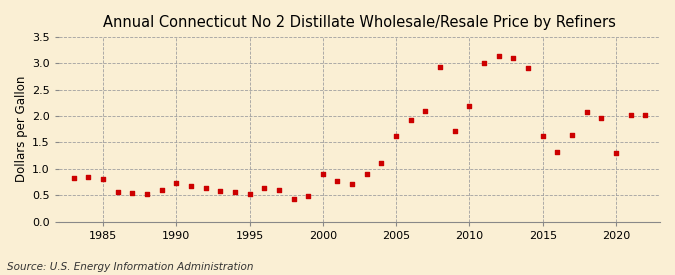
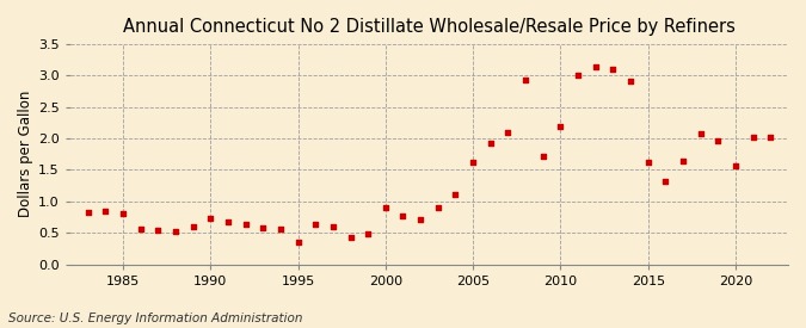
1995: 0.52 -> 0.36
2020: 1.30 -> 1.56
